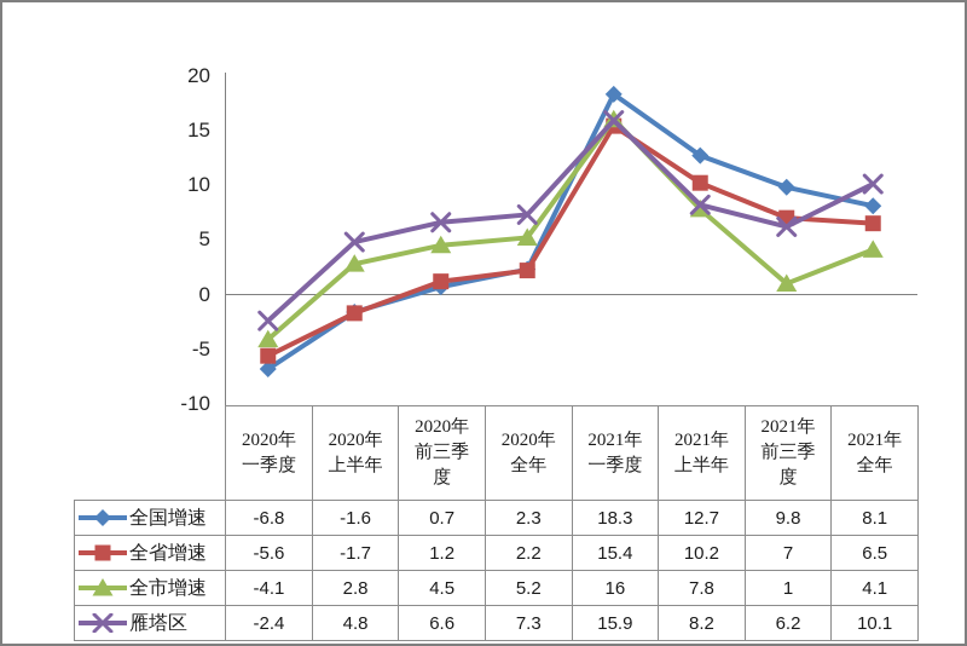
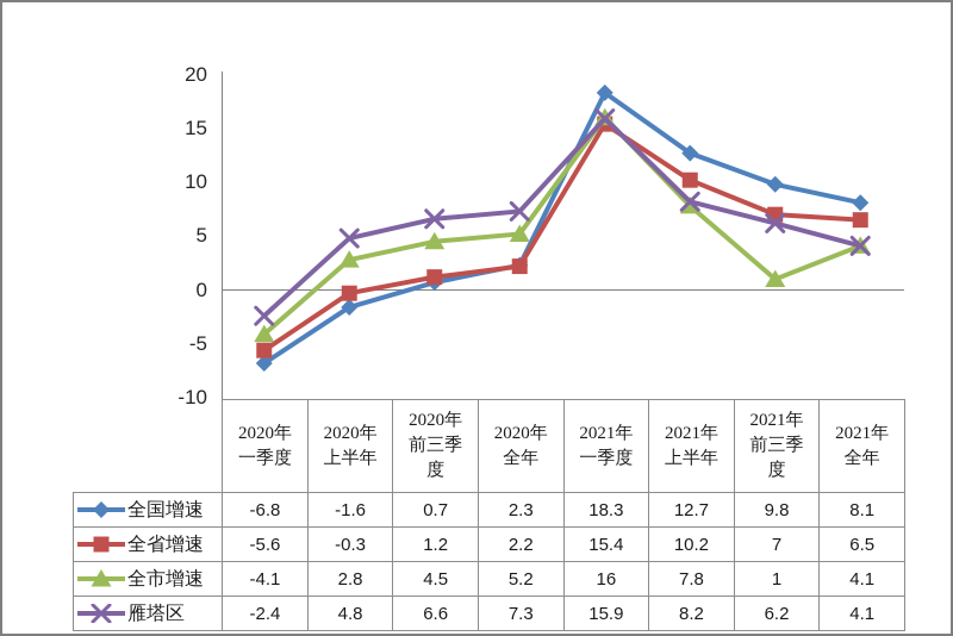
全省增速/2020年上半年: -1.7 -> -0.3
雁塔区/2021年全年: 10.1 -> 4.1
